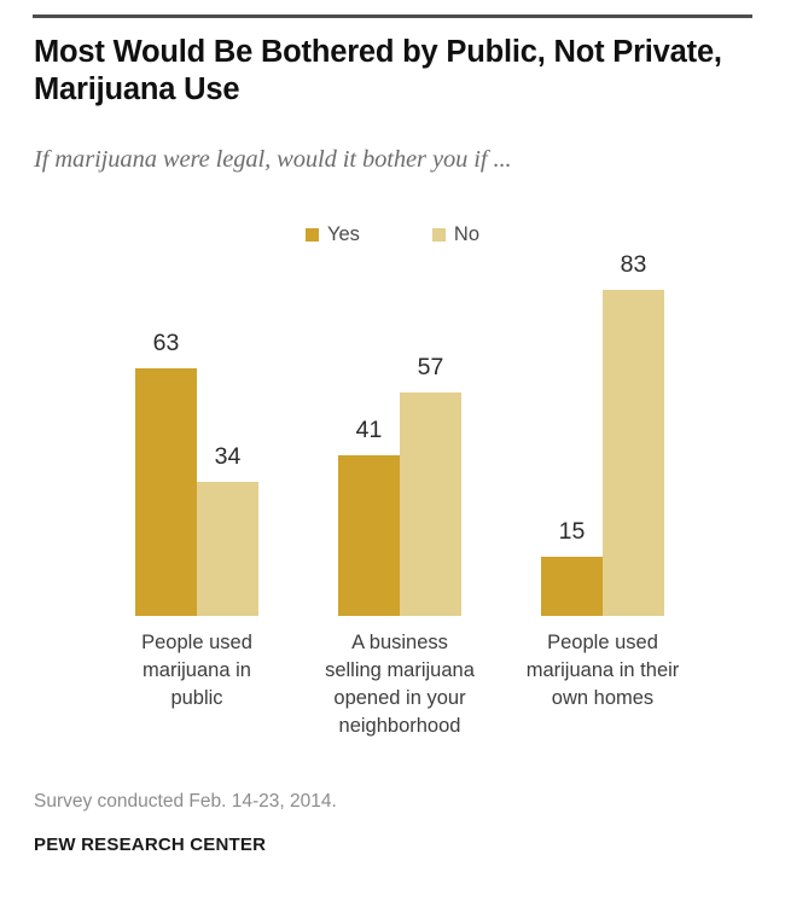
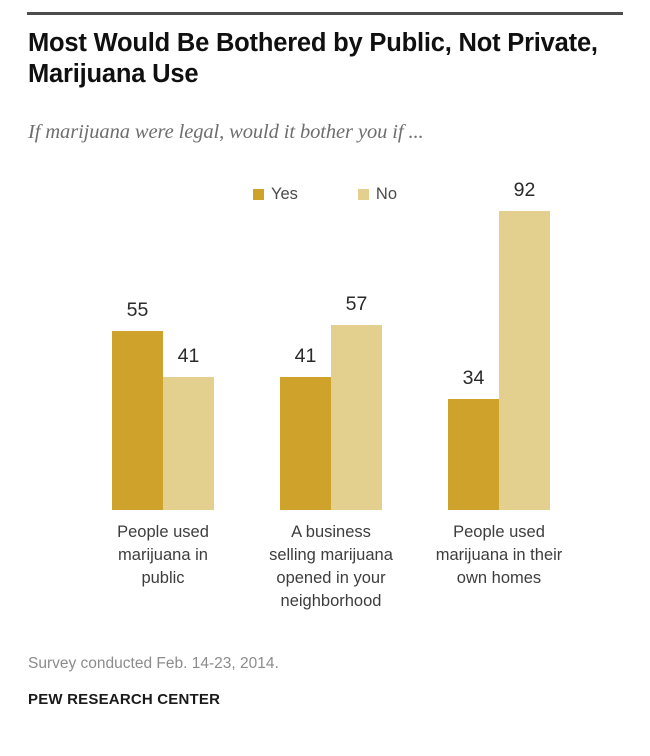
Yes/People used marijuana in public: 63 -> 55
No/People used marijuana in public: 34 -> 41
Yes/People used marijuana in their own homes: 15 -> 34
No/People used marijuana in their own homes: 83 -> 92
